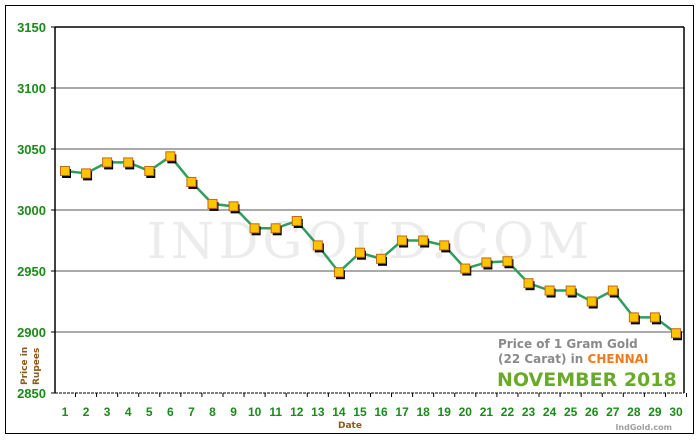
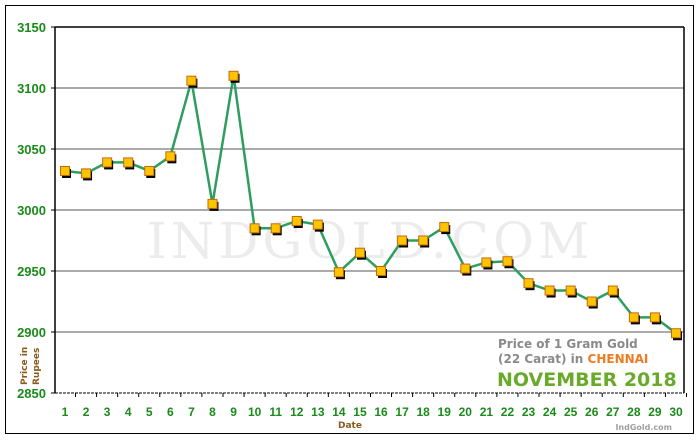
7: 3023 -> 3106
9: 3003 -> 3110
13: 2971 -> 2988
16: 2960 -> 2950
19: 2971 -> 2986
